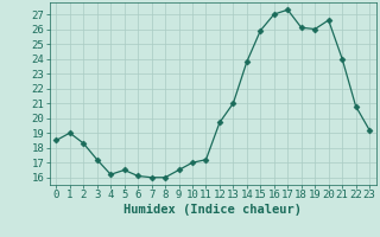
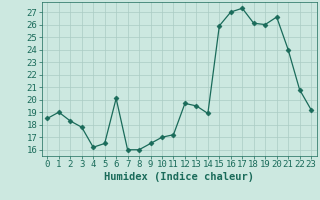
3: 17.2 -> 17.8
6: 16.1 -> 20.1
13: 21.0 -> 19.5
14: 23.8 -> 18.9
